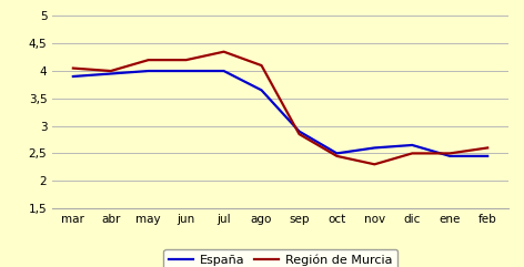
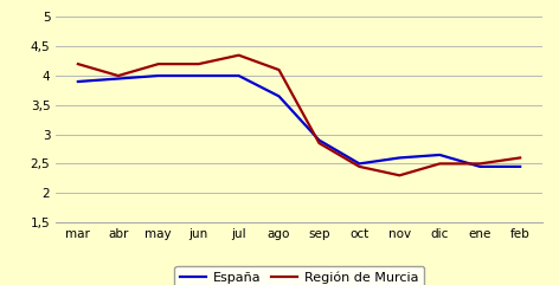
Región de Murcia/mar: 4,05 -> 4,20
